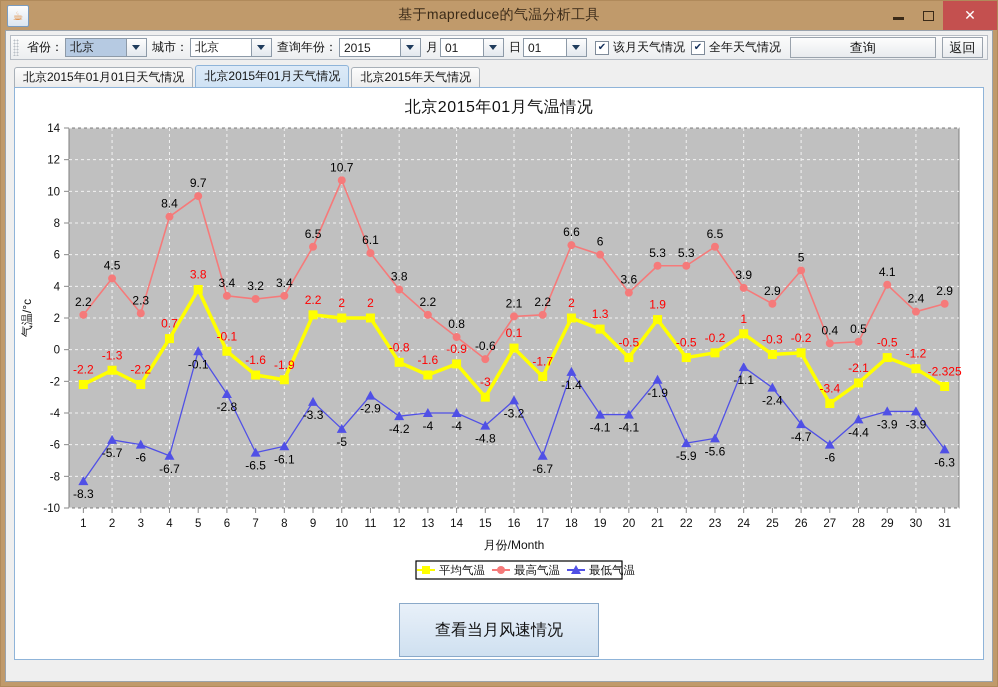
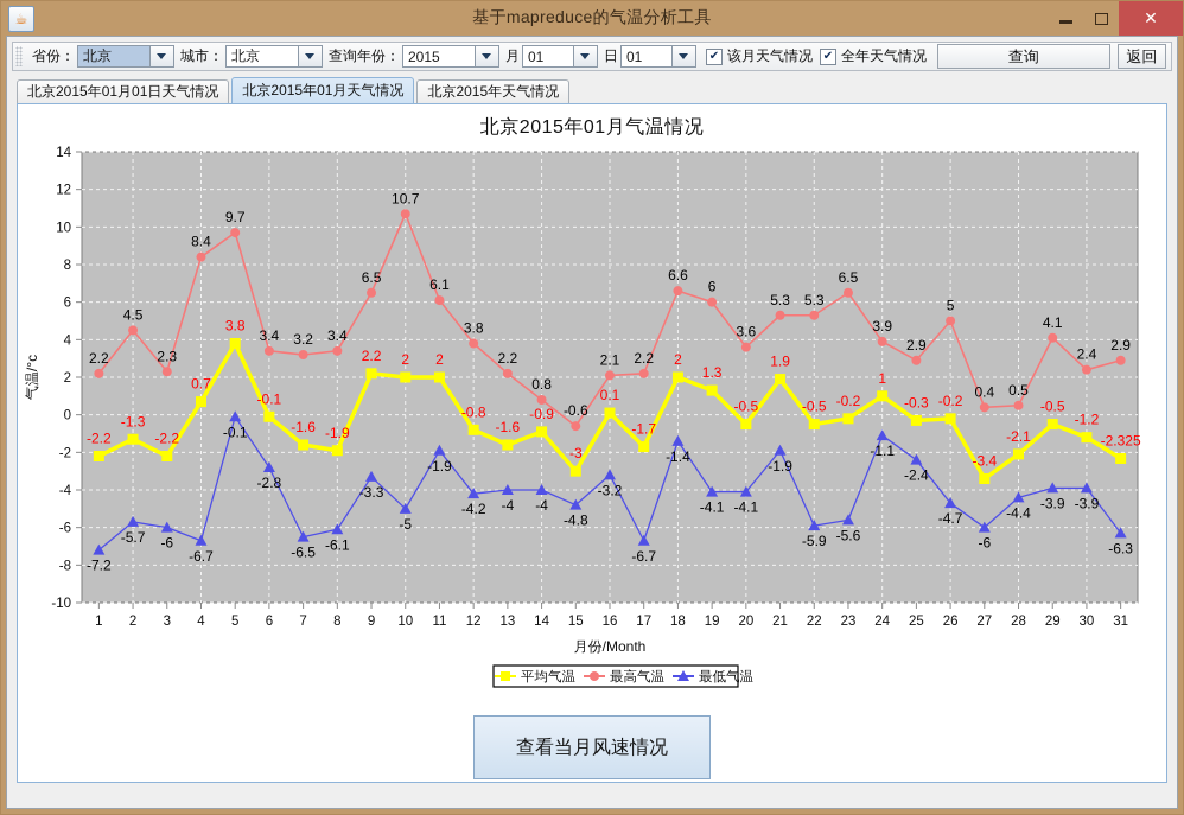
最低气温/1: -8.3 -> -7.2
最低气温/11: -2.9 -> -1.9
